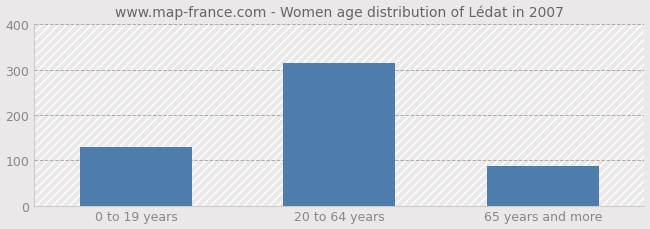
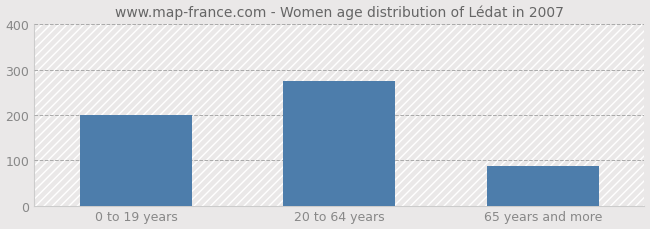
0 to 19 years: 130 -> 200
20 to 64 years: 315 -> 275
